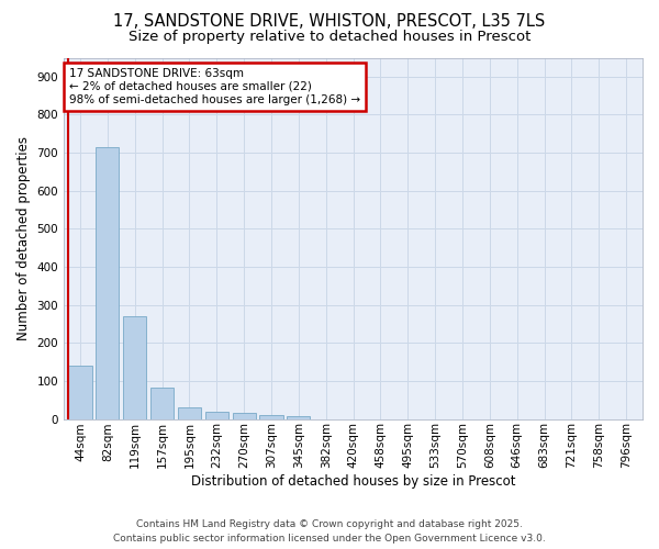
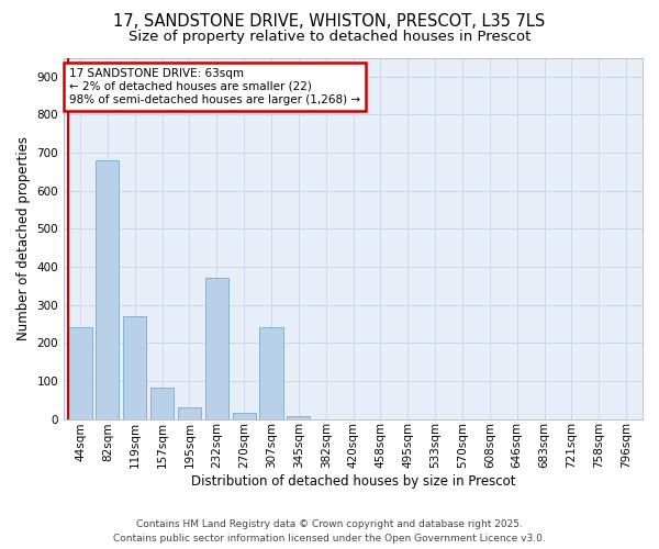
44sqm: 140 -> 240
82sqm: 715 -> 680
232sqm: 20 -> 370
307sqm: 10 -> 240
